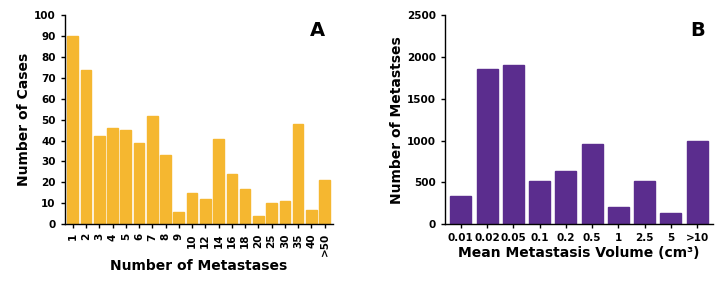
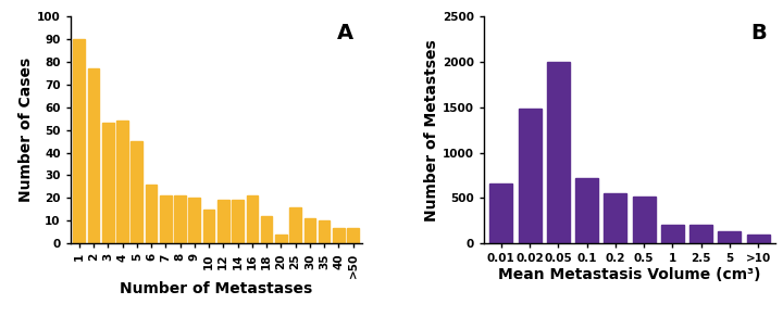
2: 74 -> 77
3: 42 -> 53
4: 46 -> 54
6: 39 -> 26
7: 52 -> 21
8: 33 -> 21
9: 6 -> 20
12: 12 -> 19
14: 41 -> 19
16: 24 -> 21
18: 17 -> 12
25: 10 -> 16
35: 48 -> 10
>50: 21 -> 7
0.01: 340 -> 660
0.02: 1860 -> 1480
0.05: 1900 -> 2000
0.1: 520 -> 720
0.2: 640 -> 550
0.5: 960 -> 520
2.5: 520 -> 200
>10: 1000 -> 100
